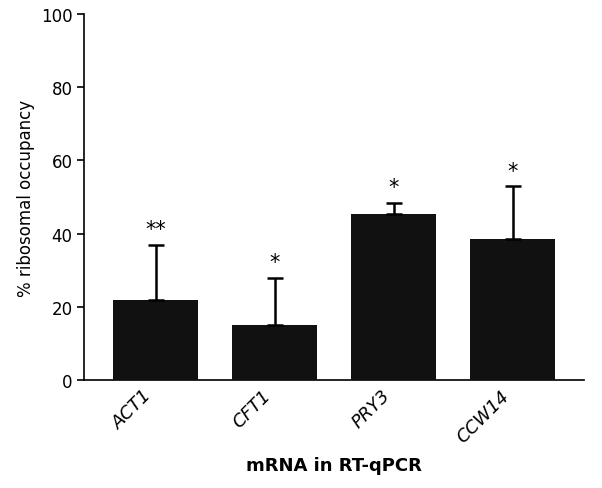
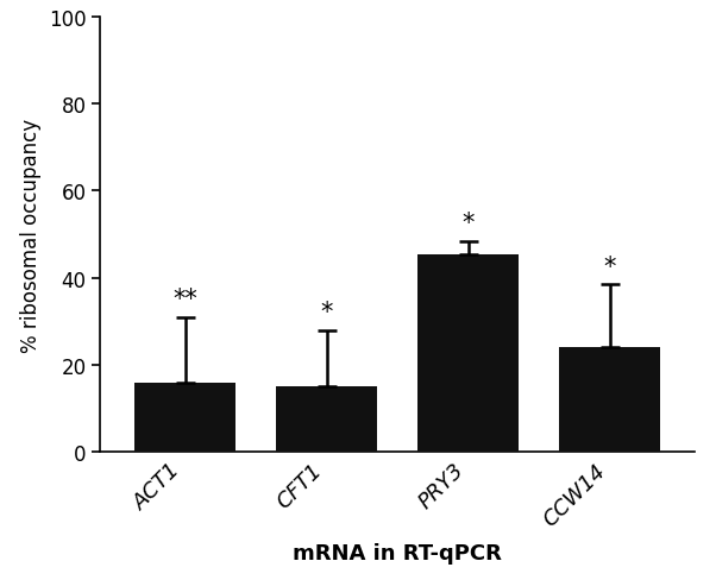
ACT1: 22.0 -> 16.0
CCW14: 38.5 -> 24.0
